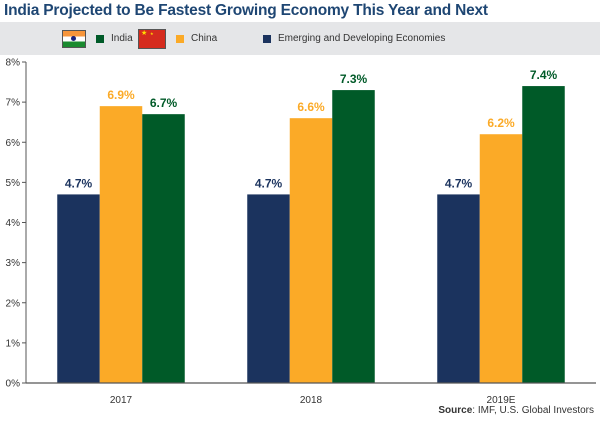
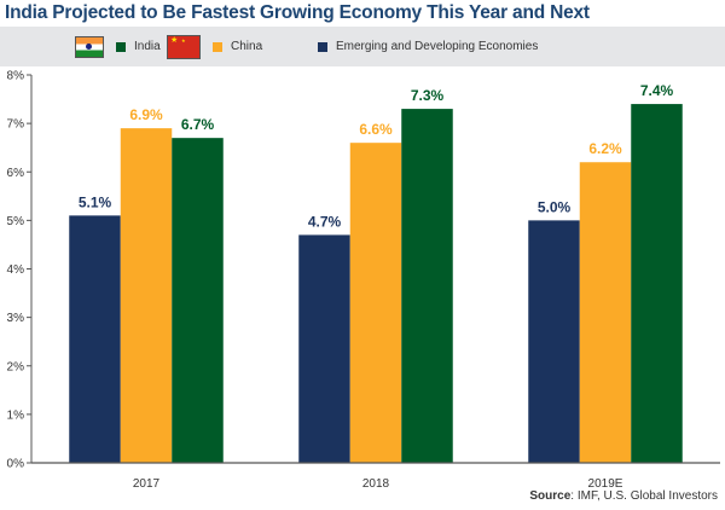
Emerging and Developing Economies/2017: 4.7% -> 5.1%
Emerging and Developing Economies/2019E: 4.7% -> 5.0%
